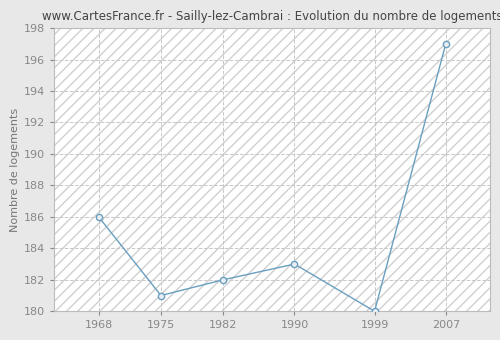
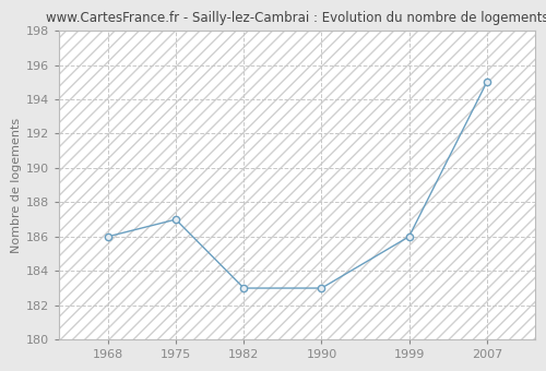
1975: 181 -> 187
1982: 182 -> 183
1999: 180 -> 186
2007: 197 -> 195
